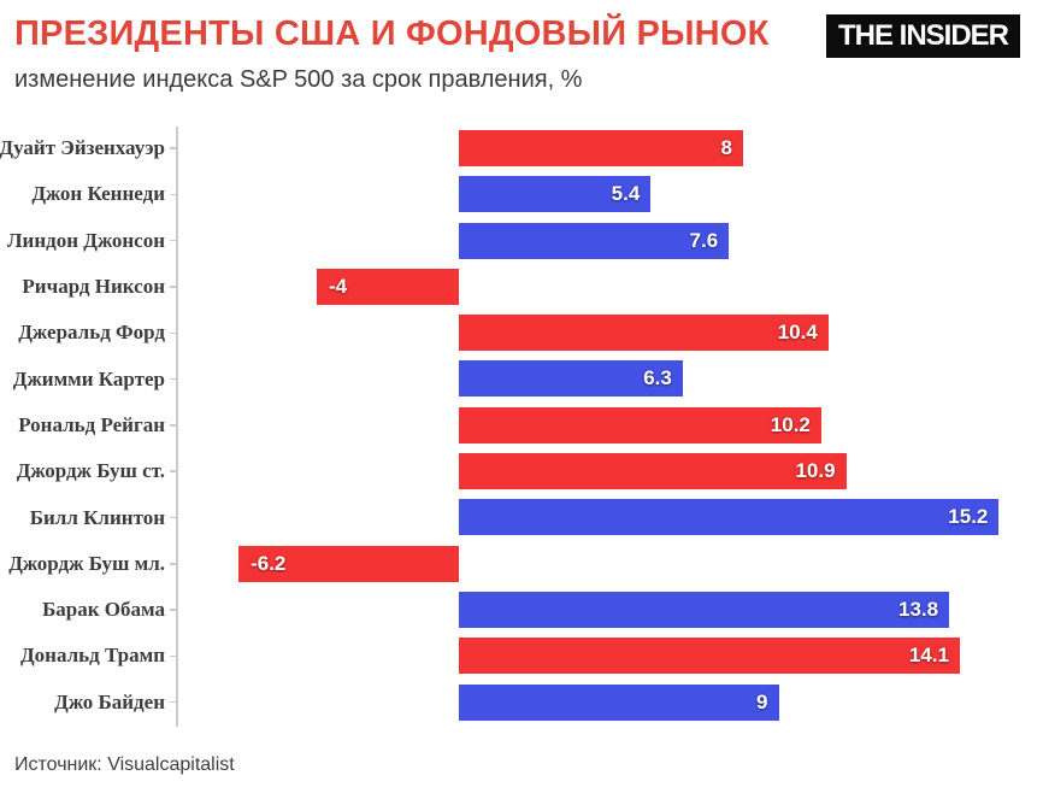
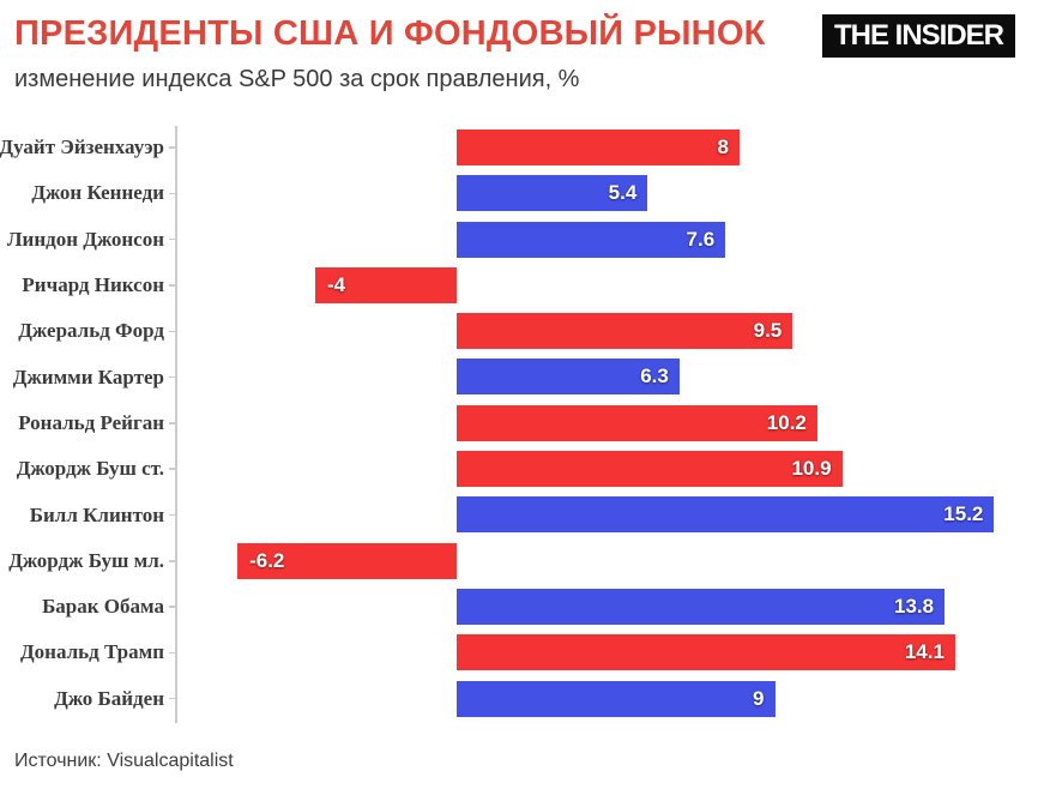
Джеральд Форд: 10.4 -> 9.5
